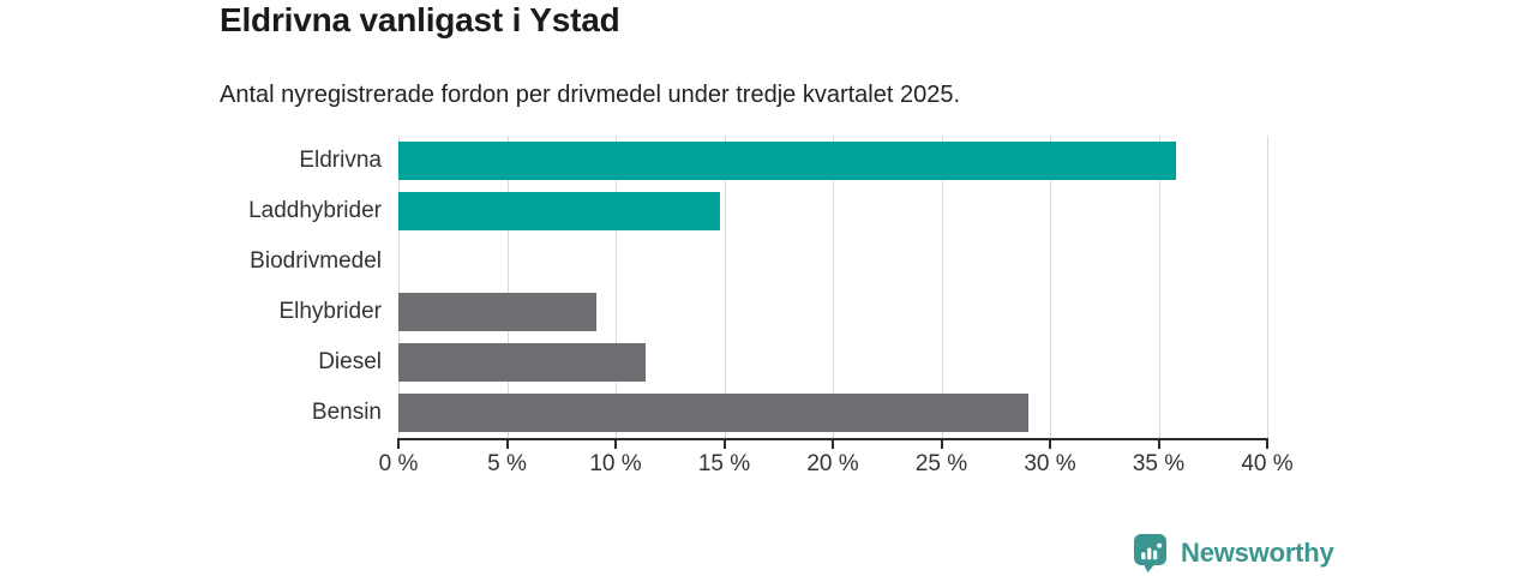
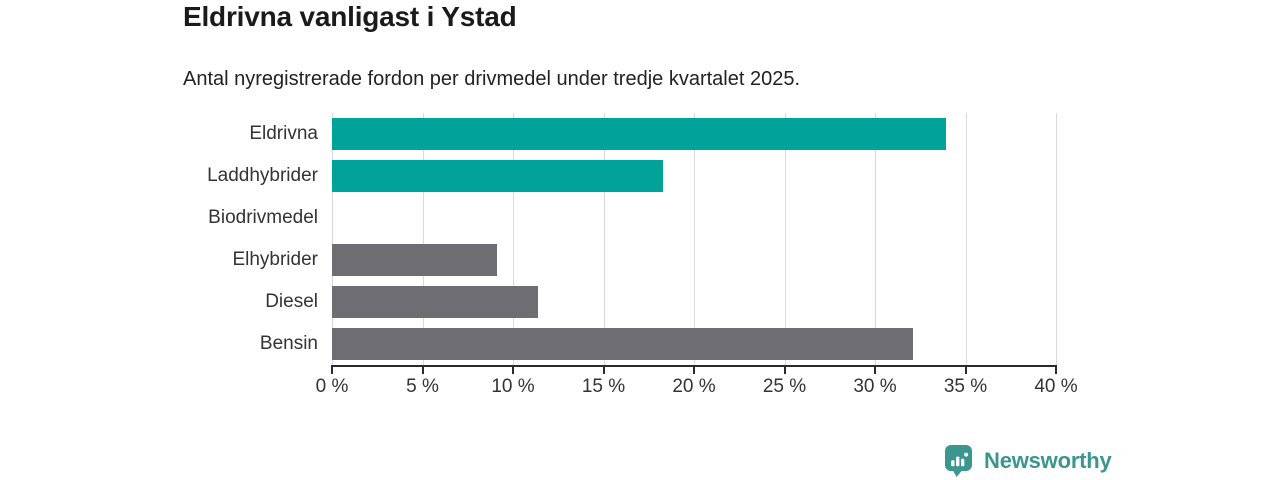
Eldrivna: 35.8% -> 33.9%
Laddhybrider: 14.8% -> 18.3%
Bensin: 29.0% -> 32.1%
